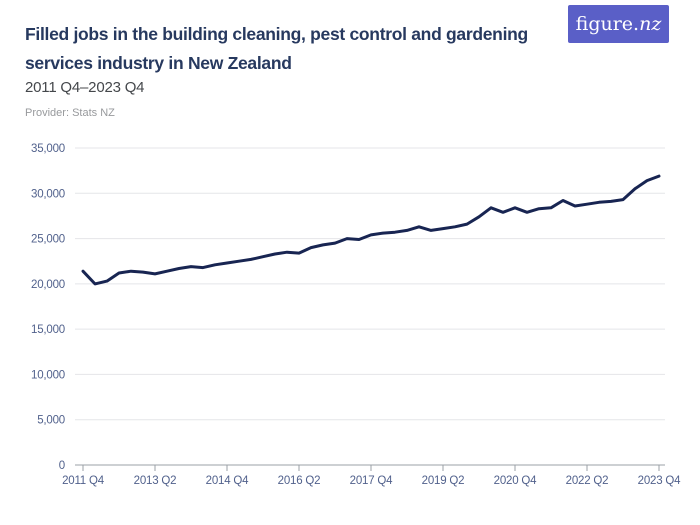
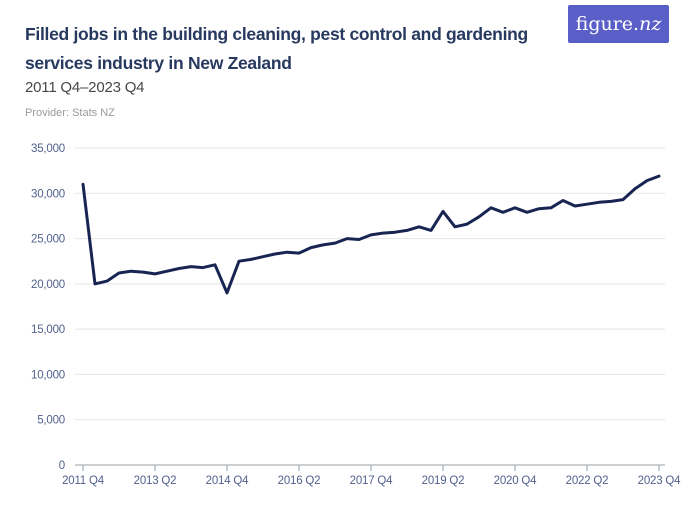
2011 Q4: 21000 -> 31000
2014 Q4: 22000 -> 19000
2019 Q2: 26000 -> 28000
